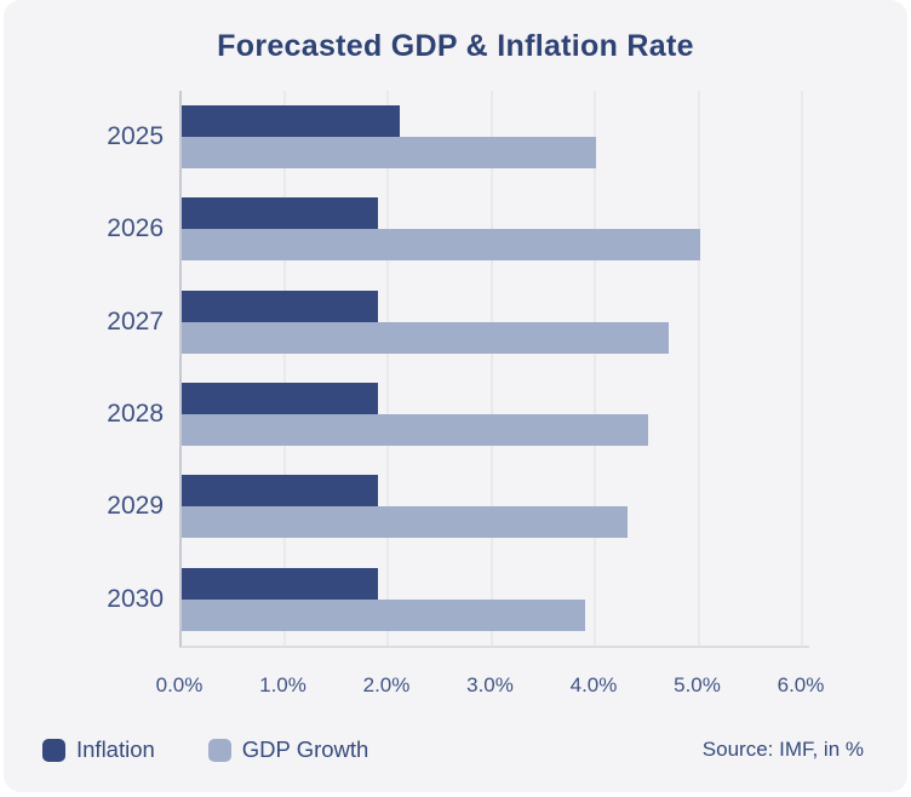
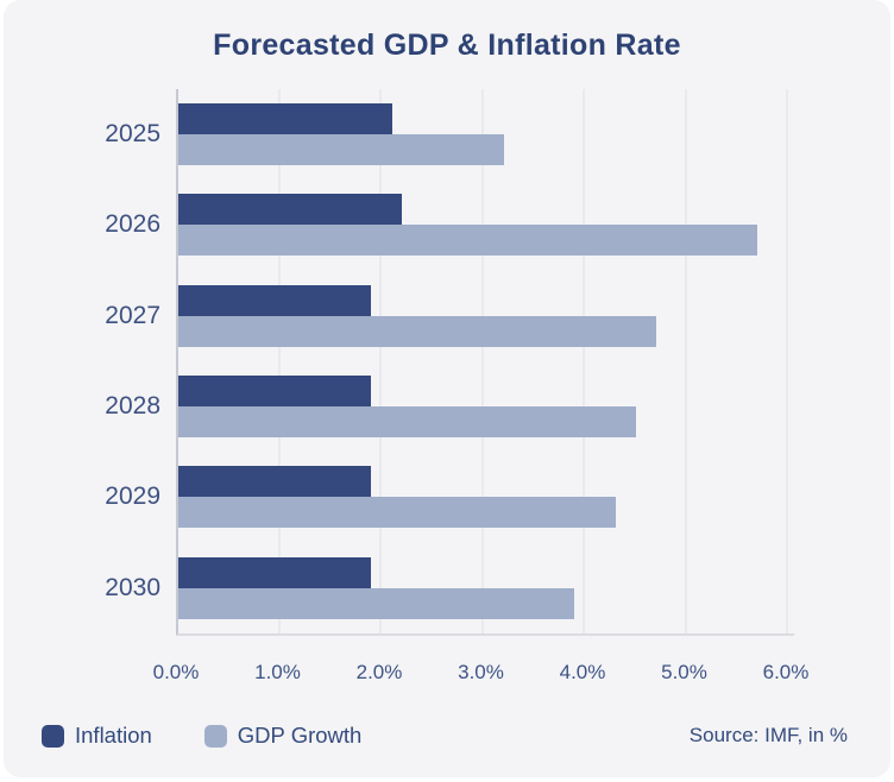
GDP Growth/2025: 4.0% -> 3.2%
Inflation/2026: 1.9% -> 2.2%
GDP Growth/2026: 5.0% -> 5.7%
